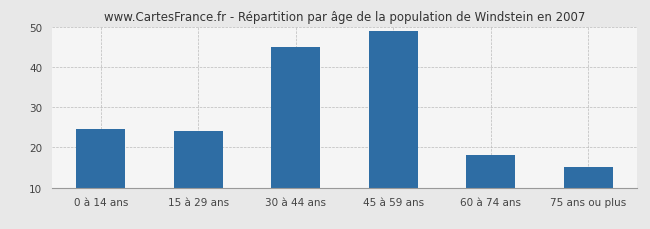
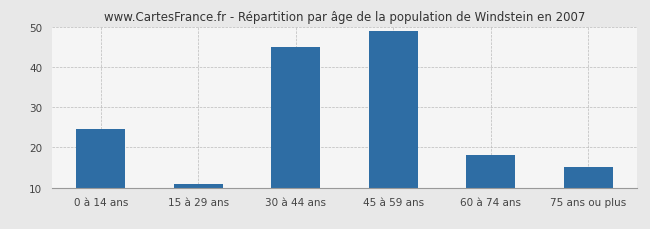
15 à 29 ans: 24.0 -> 11.0
